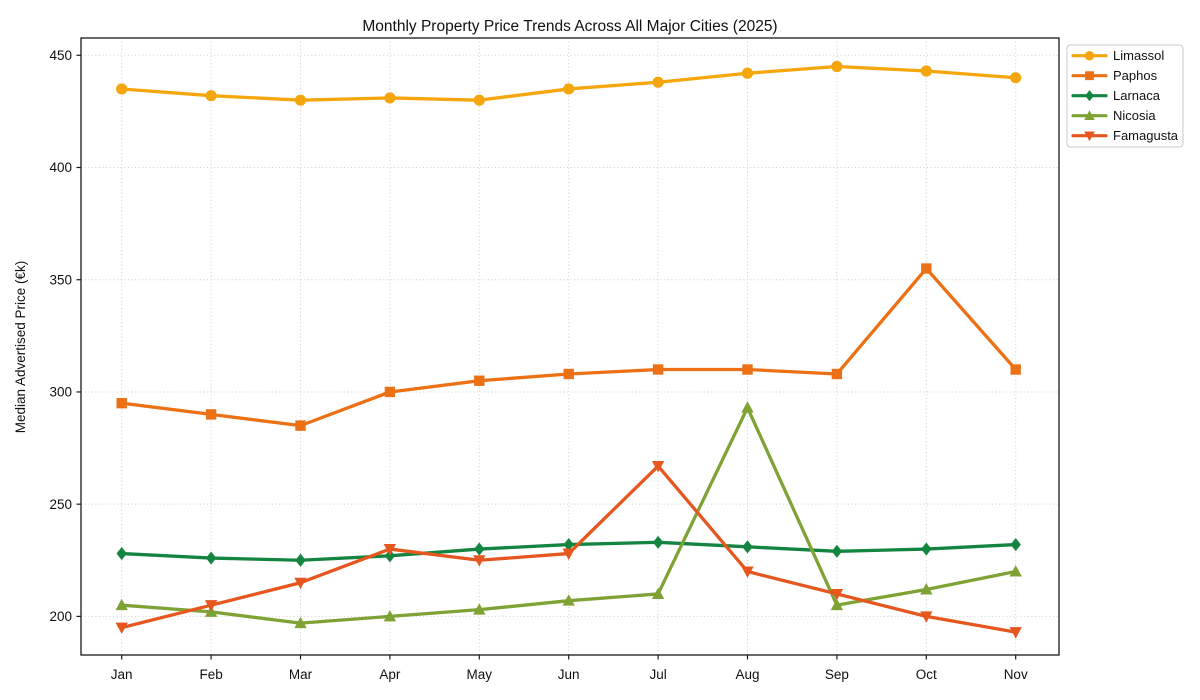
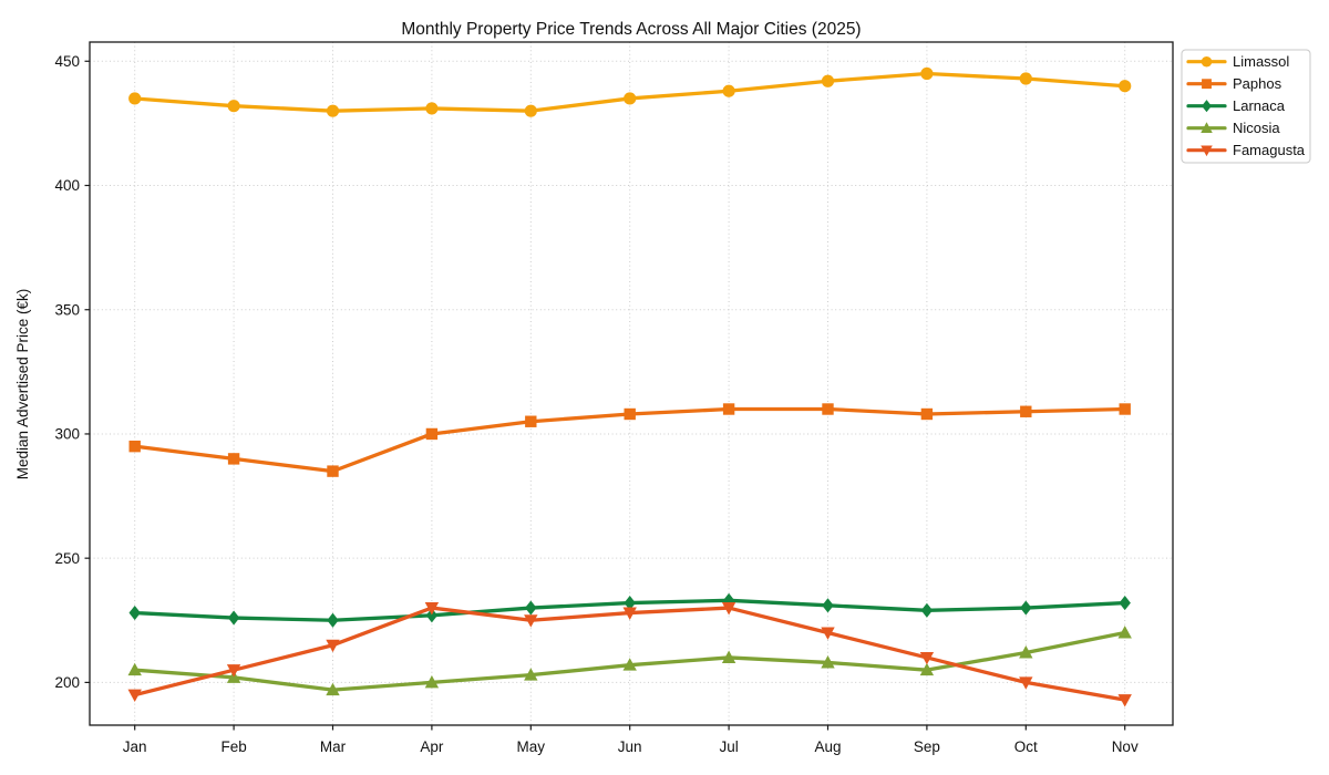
Famagusta/Jul: 267 -> 230
Nicosia/Aug: 293 -> 208
Paphos/Oct: 355 -> 309
